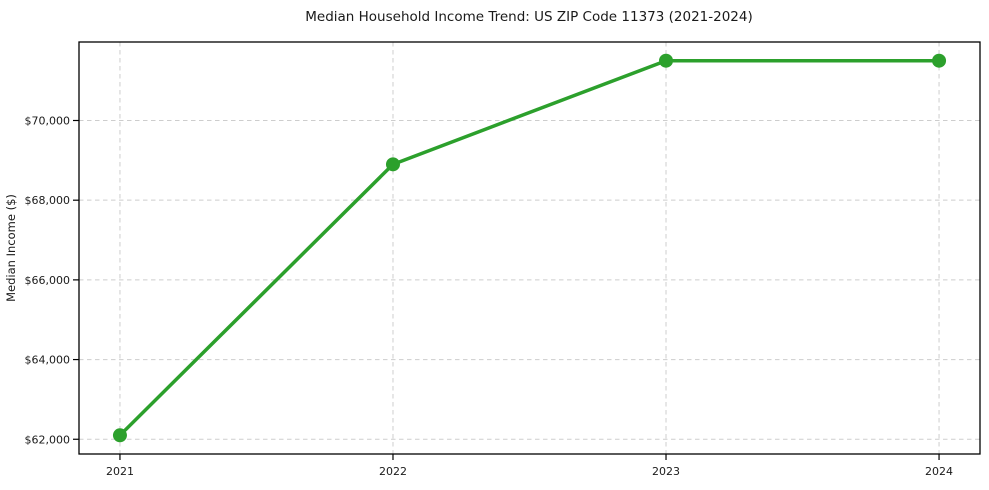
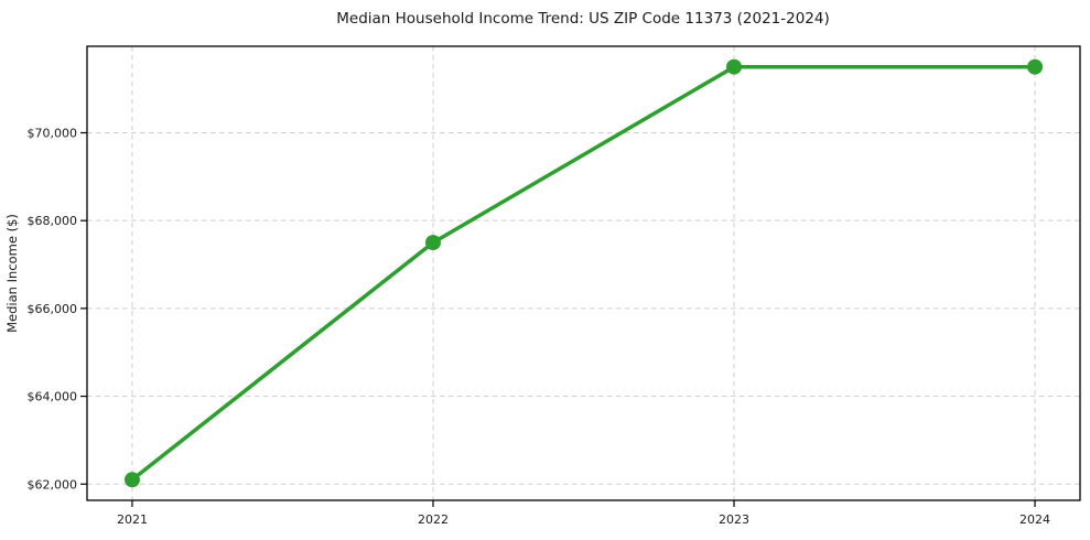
2022: $68900 -> $67500
